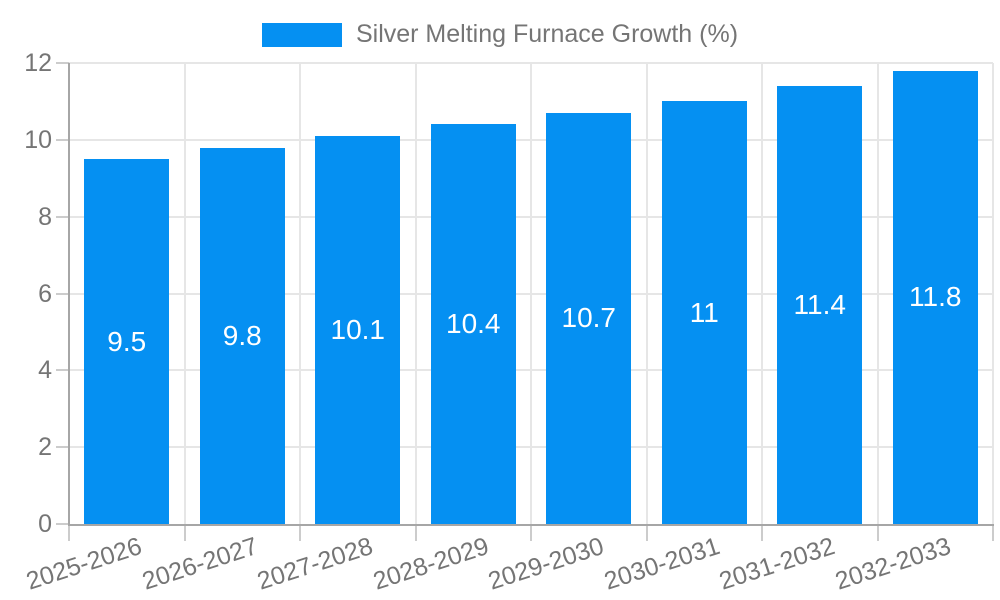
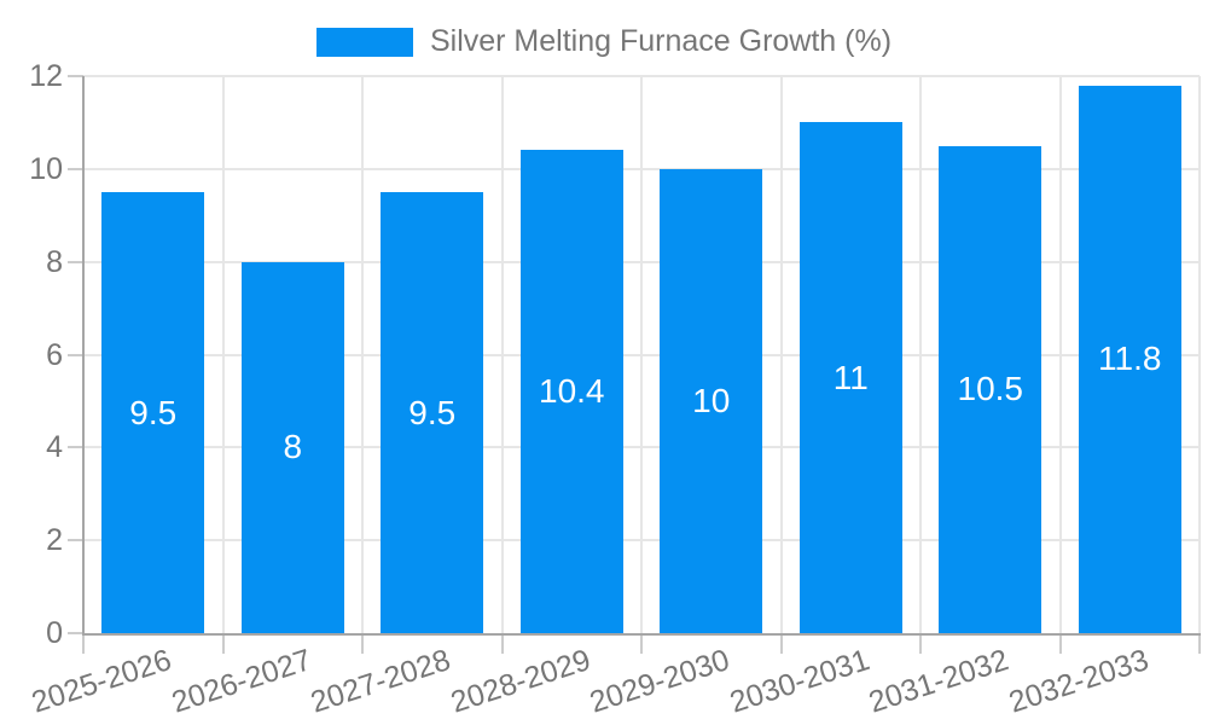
2026-2027: 9.8 -> 8
2027-2028: 10.1 -> 9.5
2029-2030: 10.7 -> 10
2031-2032: 11.4 -> 10.5
